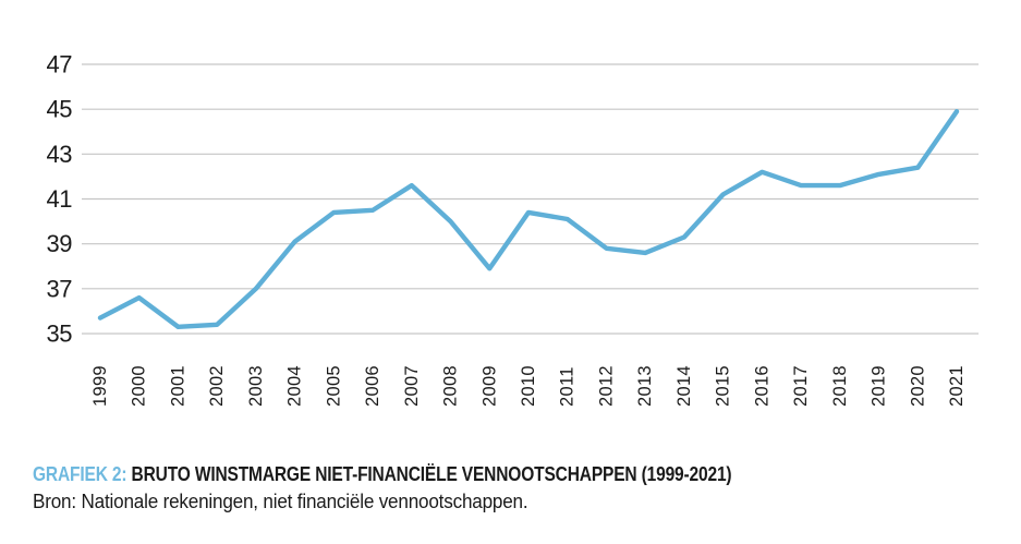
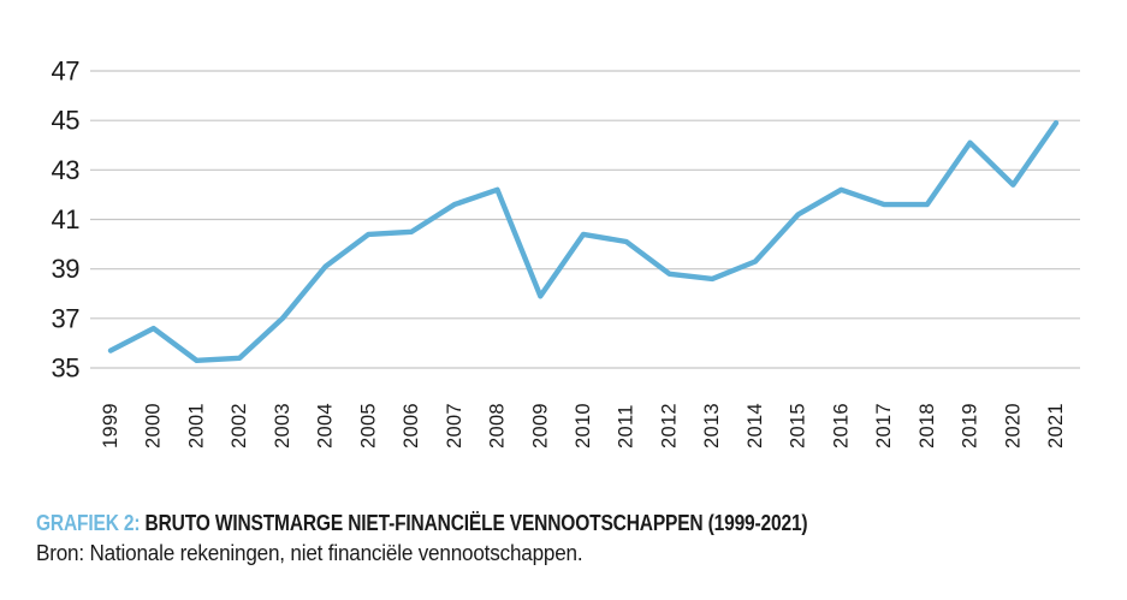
2008: 40.0 -> 42.2
2019: 42.1 -> 44.1
